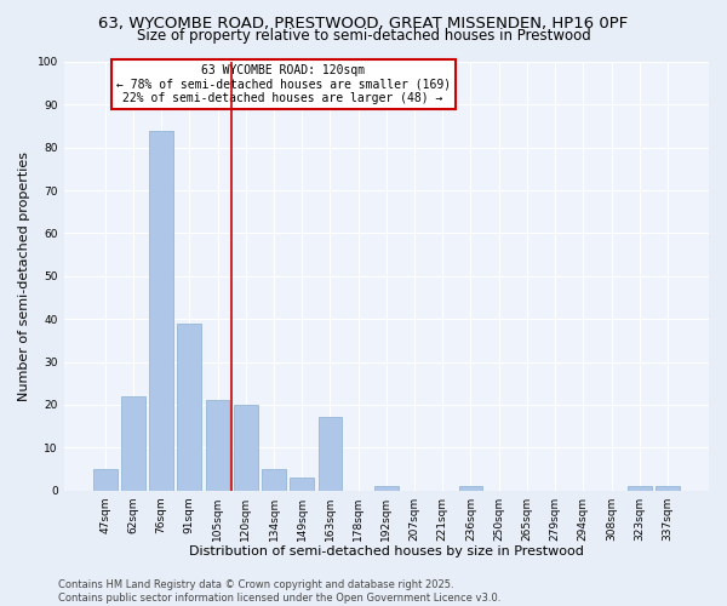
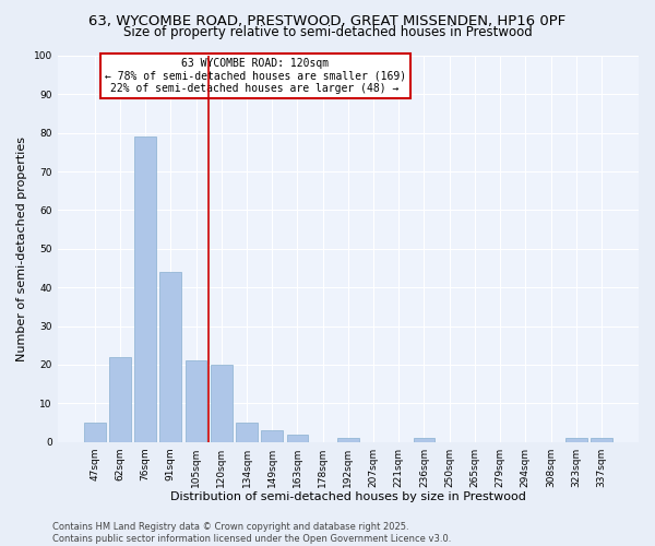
76sqm: 84 -> 79
91sqm: 39 -> 44
163sqm: 17 -> 2
